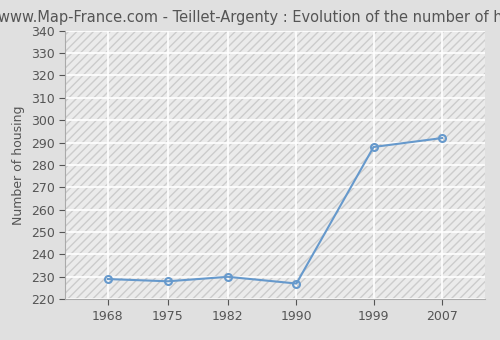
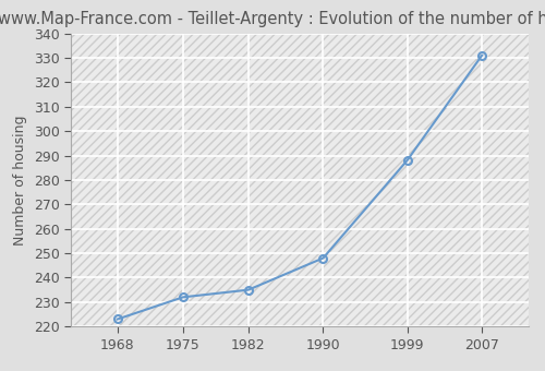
1968: 229 -> 223
1975: 228 -> 232
1982: 230 -> 235
1990: 227 -> 248
2007: 292 -> 331
